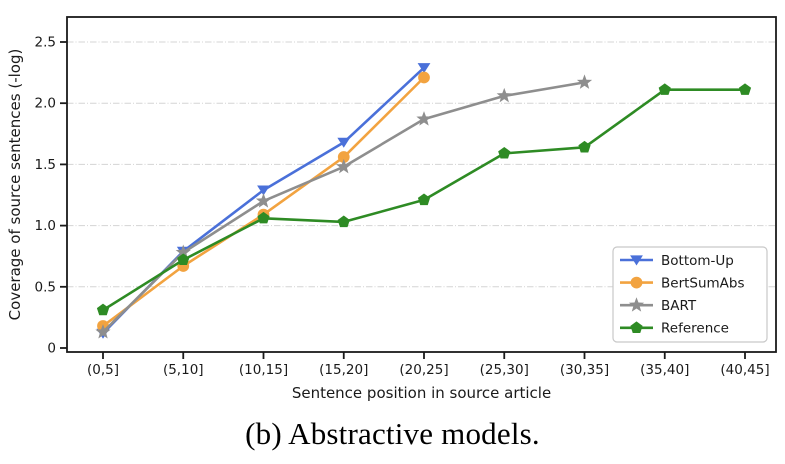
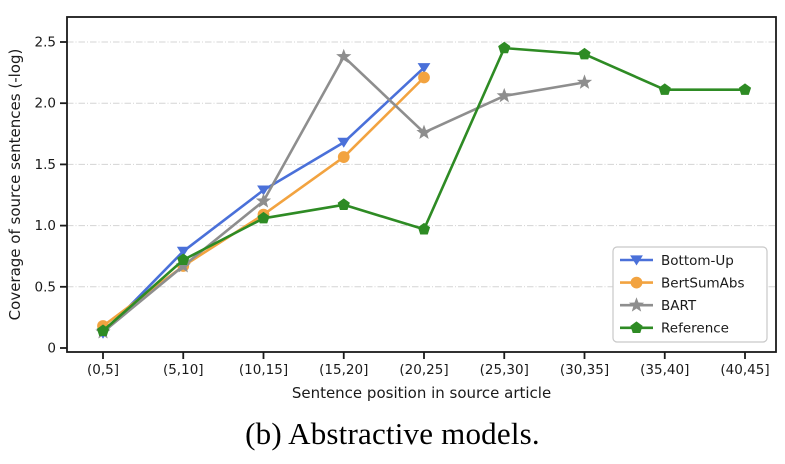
Reference/(0,5]: 0.31 -> 0.14
BART/(5,10]: 0.78 -> 0.67
BART/(15,20]: 1.48 -> 2.38
Reference/(15,20]: 1.03 -> 1.17
BART/(20,25]: 1.87 -> 1.76
Reference/(20,25]: 1.21 -> 0.97
Reference/(25,30]: 1.59 -> 2.45
Reference/(30,35]: 1.64 -> 2.40
